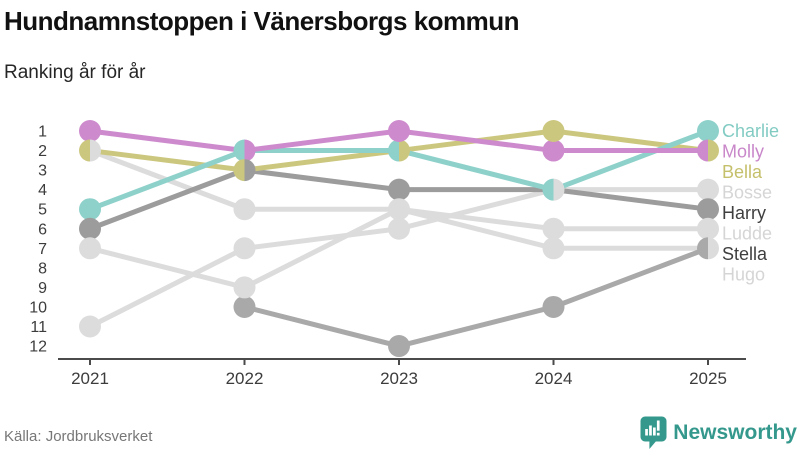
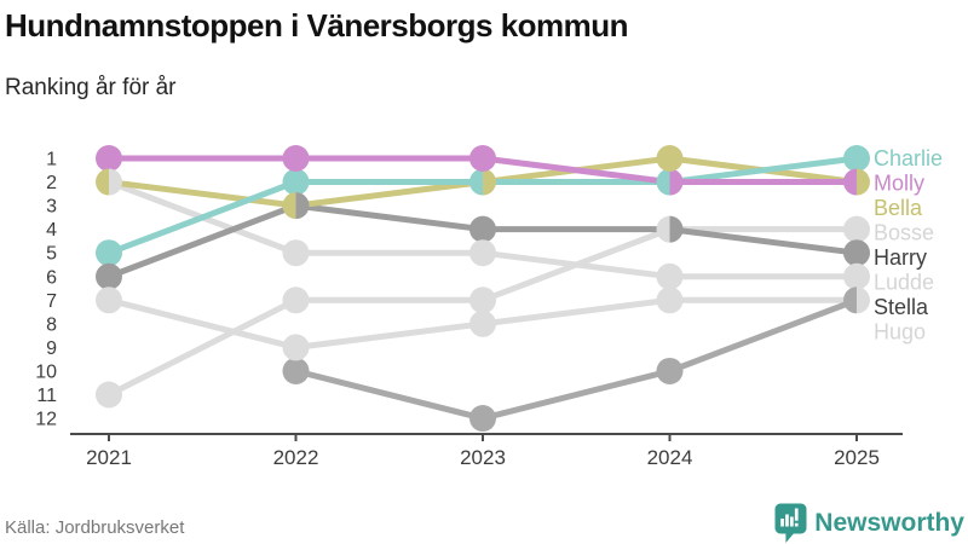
Molly/2022: 2 -> 1
Bosse/2023: 6 -> 7
Hugo/2023: 5 -> 8
Charlie/2024: 4 -> 2
